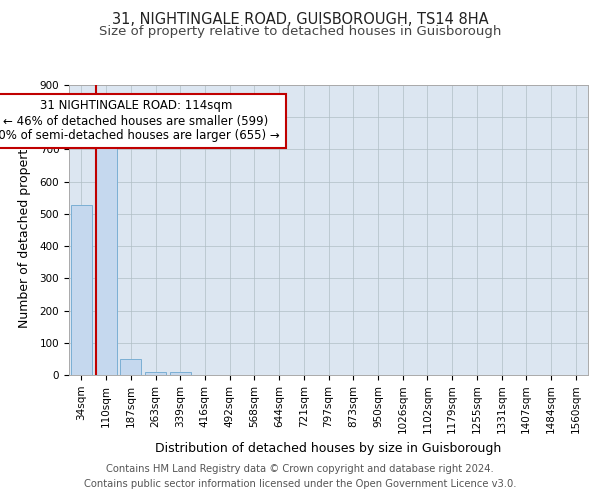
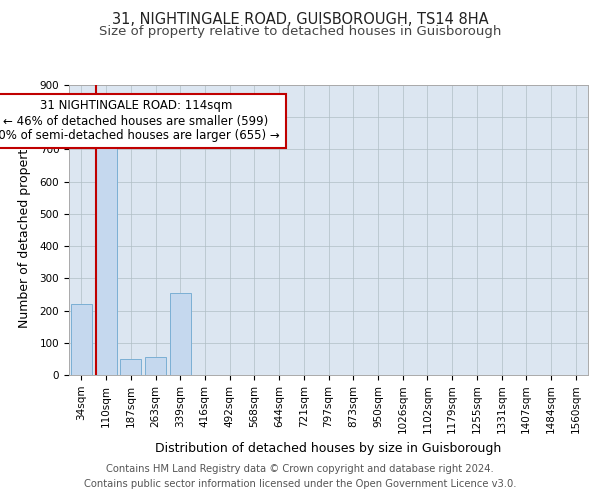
34sqm: 527 -> 220
263sqm: 10 -> 55
339sqm: 8 -> 255
